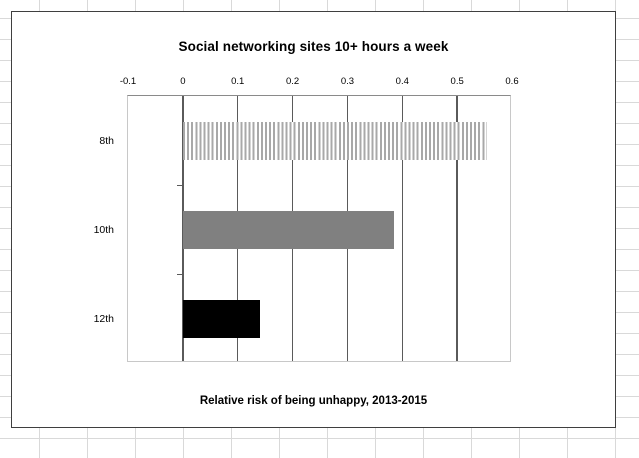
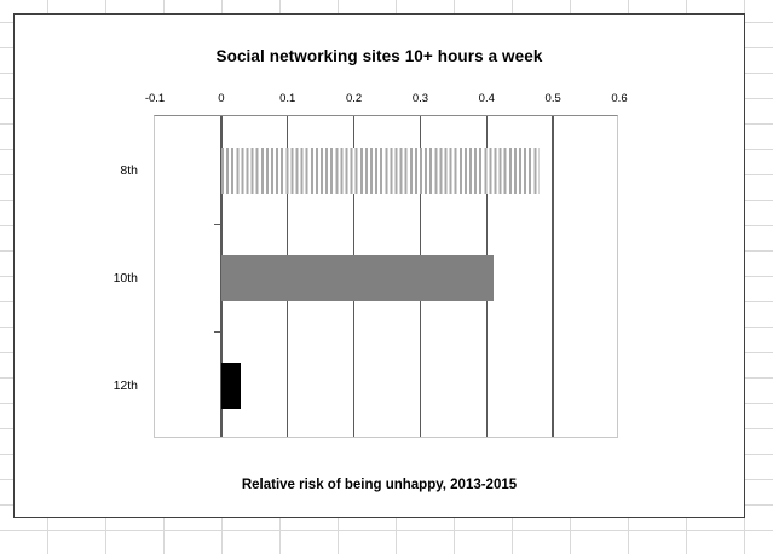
8th: 0.56 -> 0.48
10th: 0.39 -> 0.41
12th: 0.14 -> 0.03
